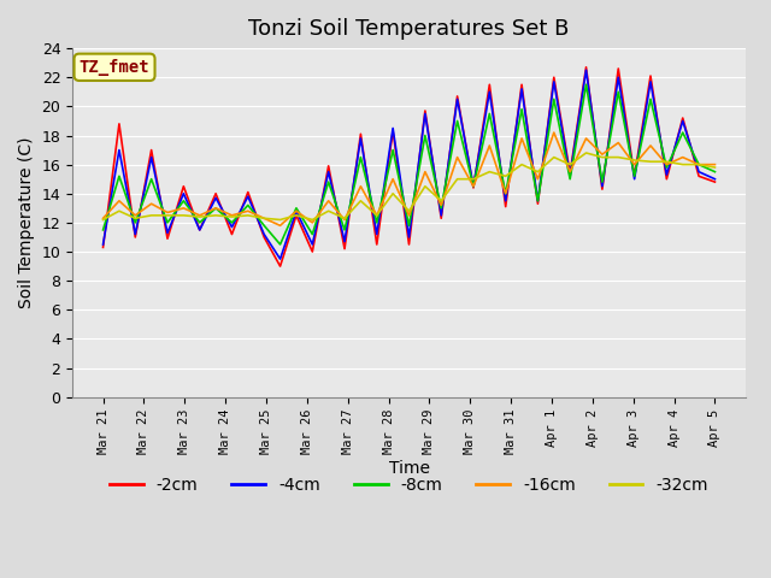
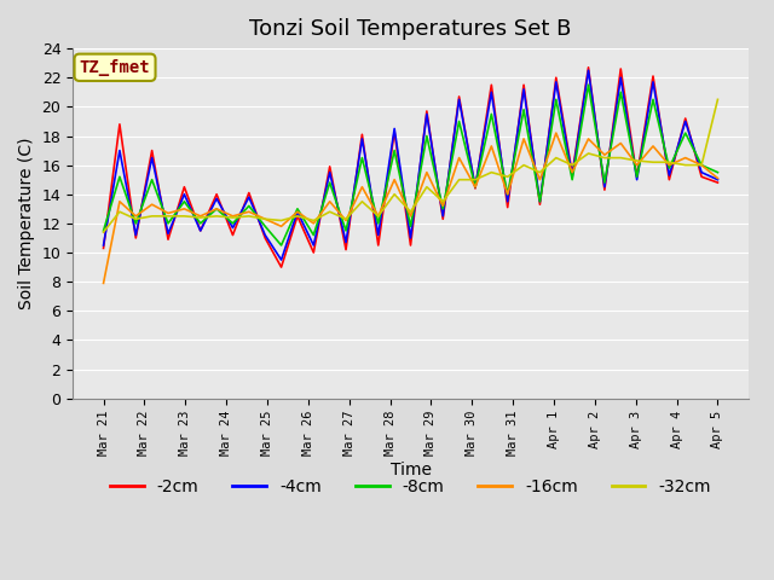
-16cm/Mar 21: 12.3 -> 7.9
-32cm/Mar 21: 12.2 -> 11.4
-16cm/Apr 5: 16.0 -> 15.1
-32cm/Apr 5: 15.8 -> 20.5
